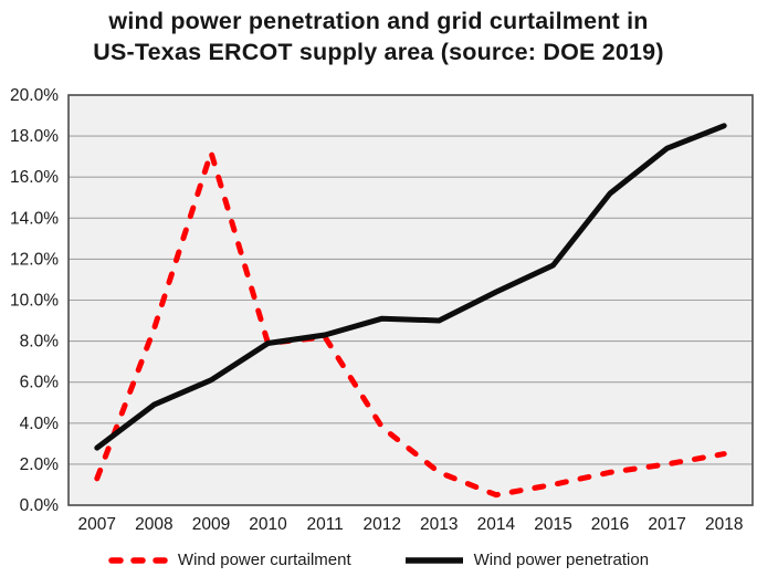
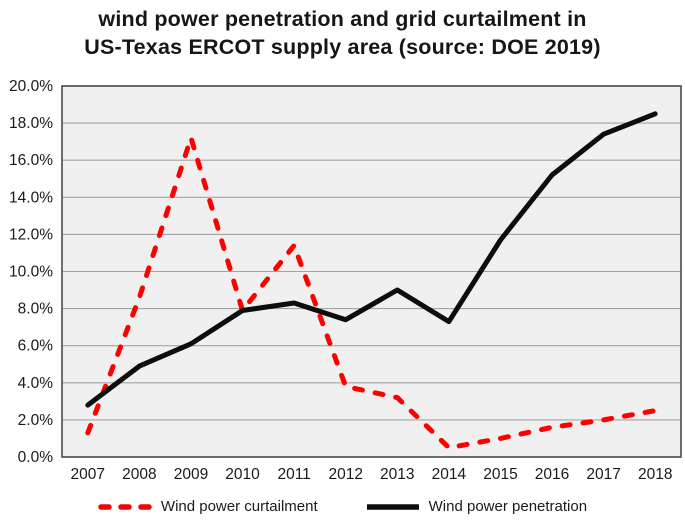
Wind power curtailment/2011: 8.2% -> 11.4%
Wind power penetration/2012: 9.1% -> 7.4%
Wind power curtailment/2013: 1.6% -> 3.2%
Wind power penetration/2014: 10.4% -> 7.3%
